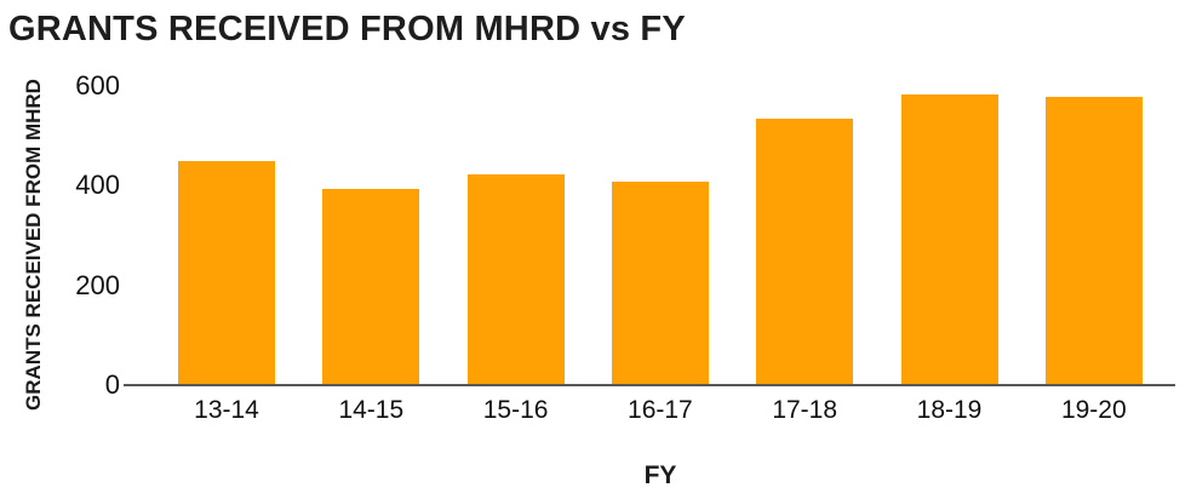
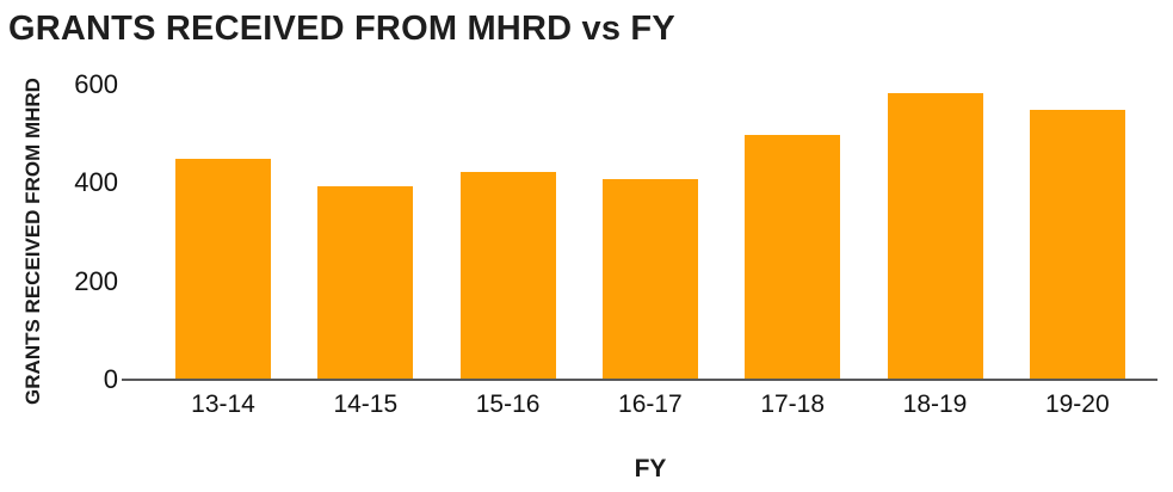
17-18: 540 -> 500
19-20: 580 -> 550
